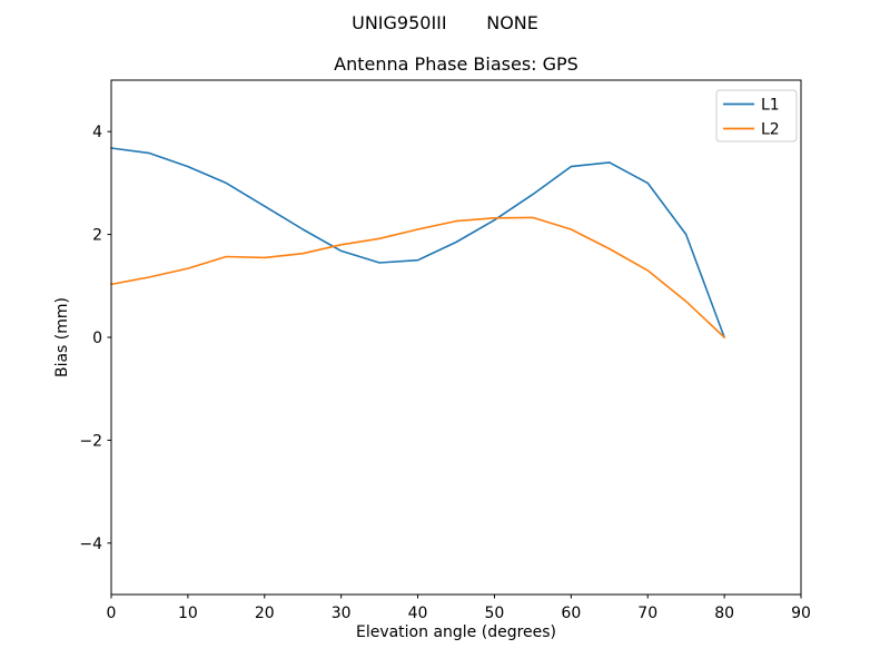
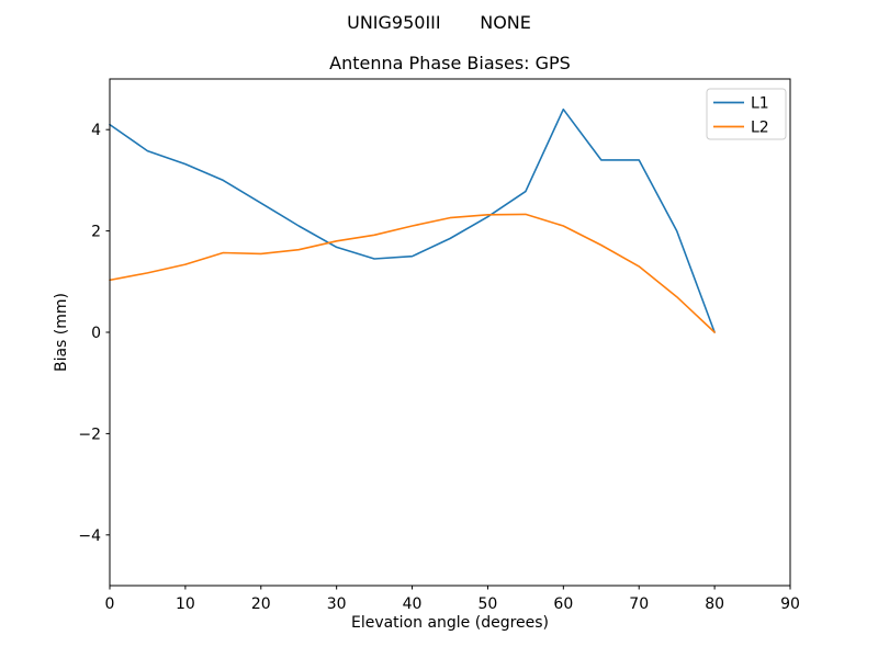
L1/0: 3.7 -> 4.1
L1/60: 3.3 -> 4.4
L1/70: 3.0 -> 3.4
